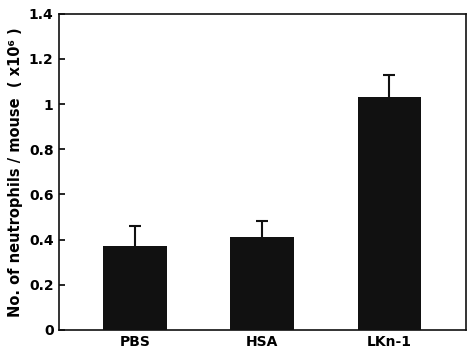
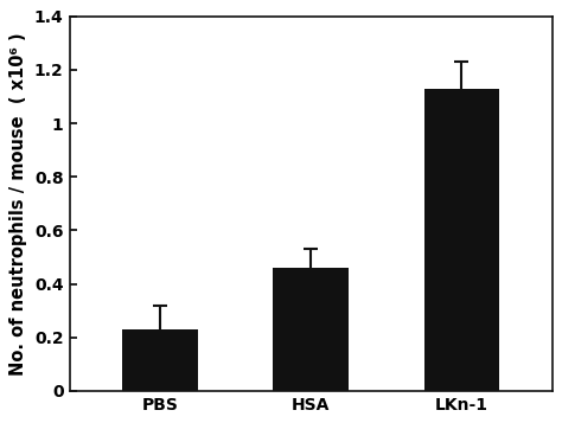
PBS: 0.37 -> 0.23
HSA: 0.41 -> 0.46
LKn-1: 1.03 -> 1.13
